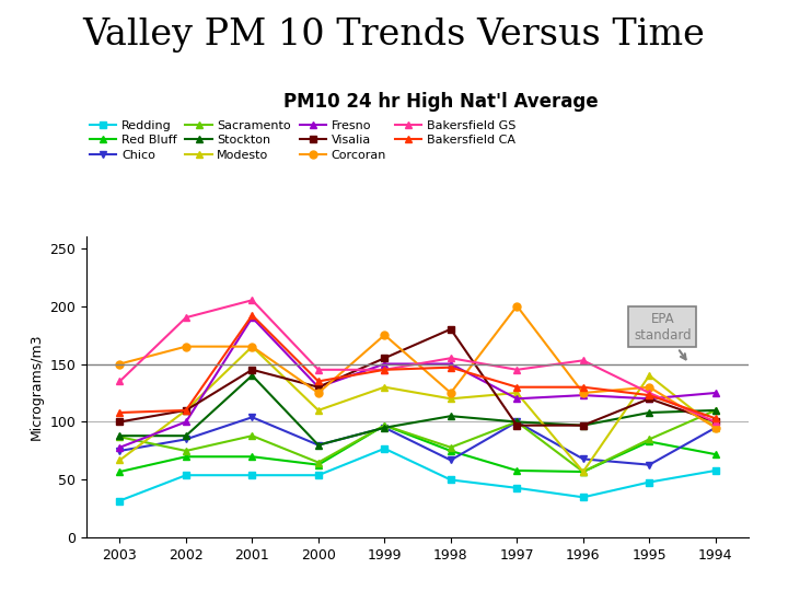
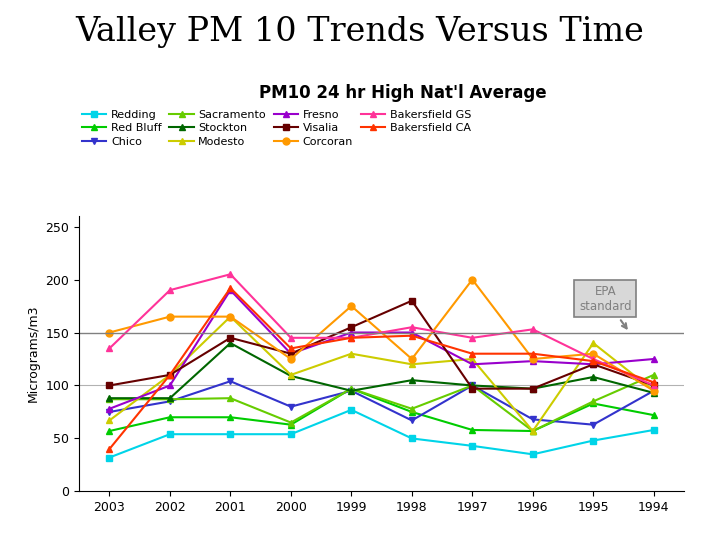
Bakersfield CA/2003: 108 -> 40
Sacramento/2002: 75 -> 87
Stockton/2000: 80 -> 109
Stockton/1994: 110 -> 93
